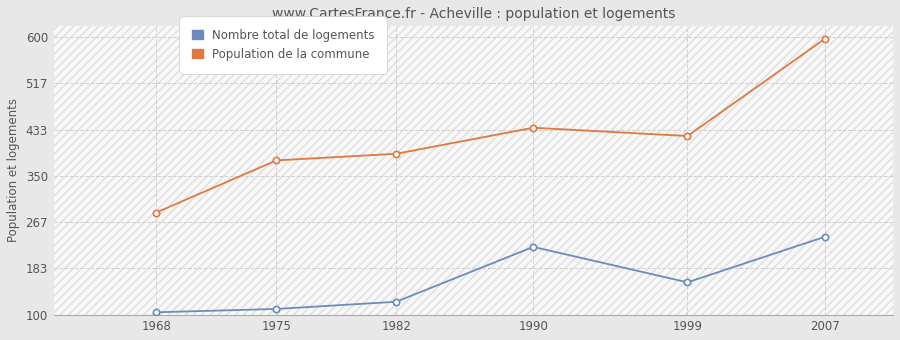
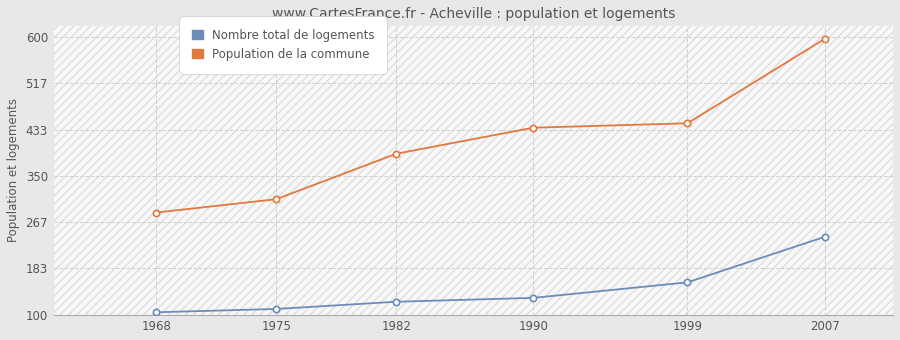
Population de la commune/1975: 378 -> 308
Nombre total de logements/1990: 222 -> 130
Population de la commune/1999: 422 -> 445
